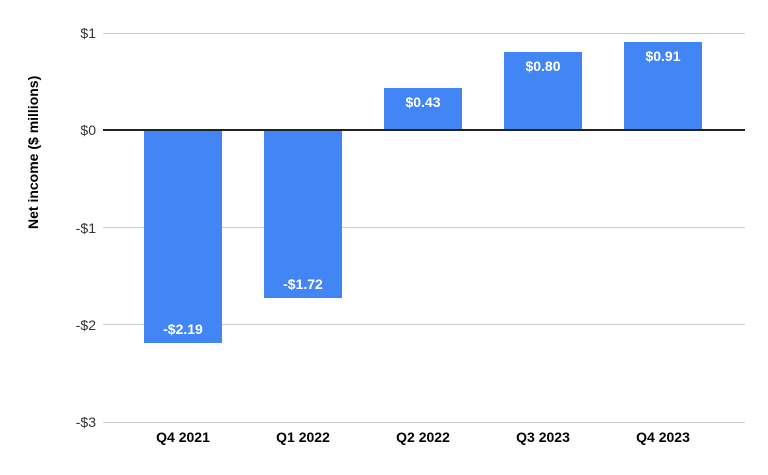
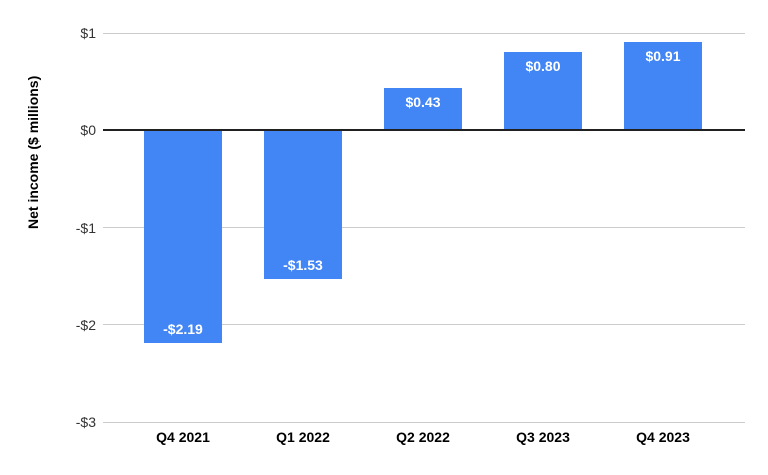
Q1 2022: -$1.72 -> -$1.53
